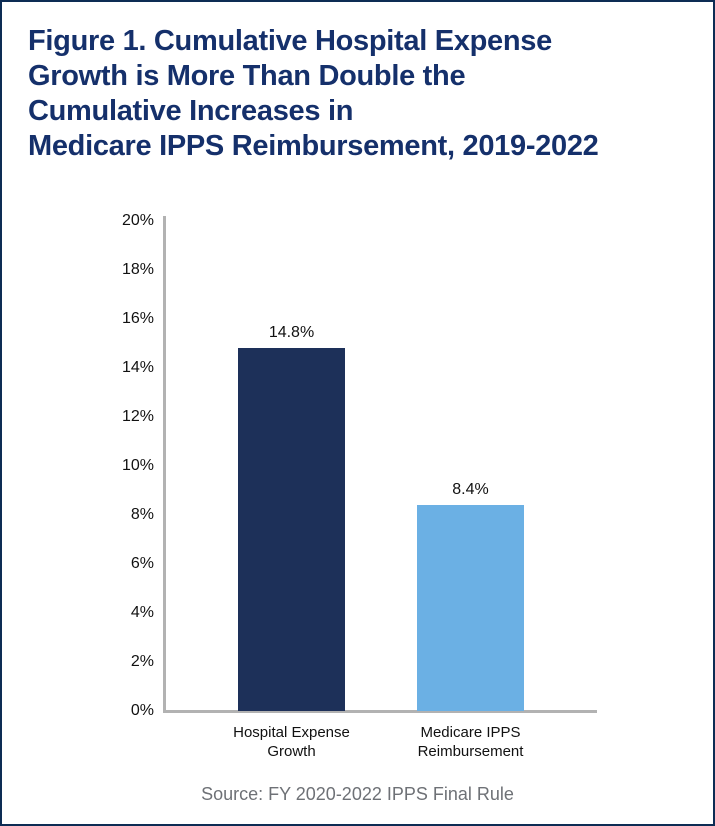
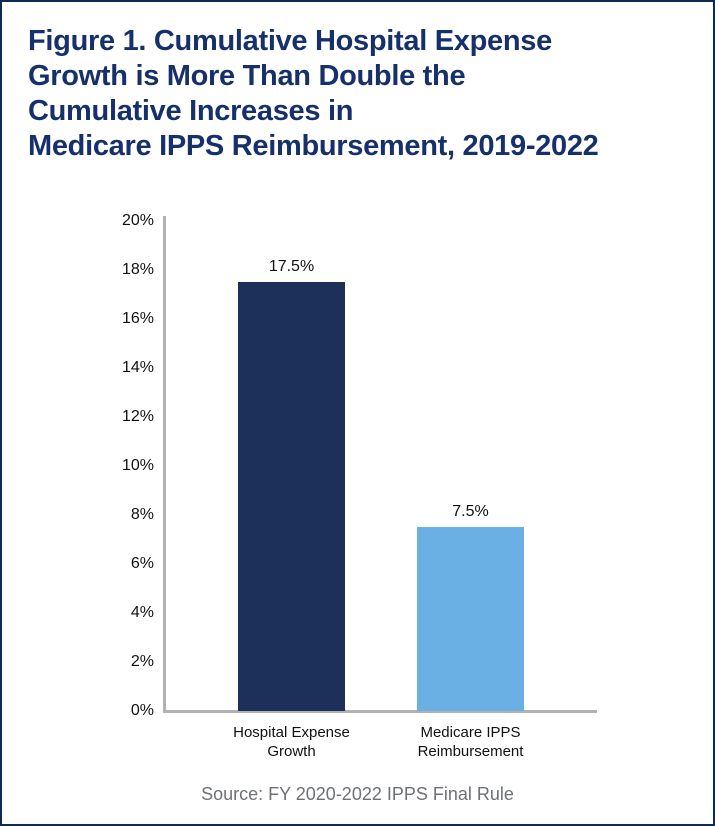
Hospital Expense Growth: 14.8% -> 17.5%
Medicare IPPS Reimbursement: 8.4% -> 7.5%
